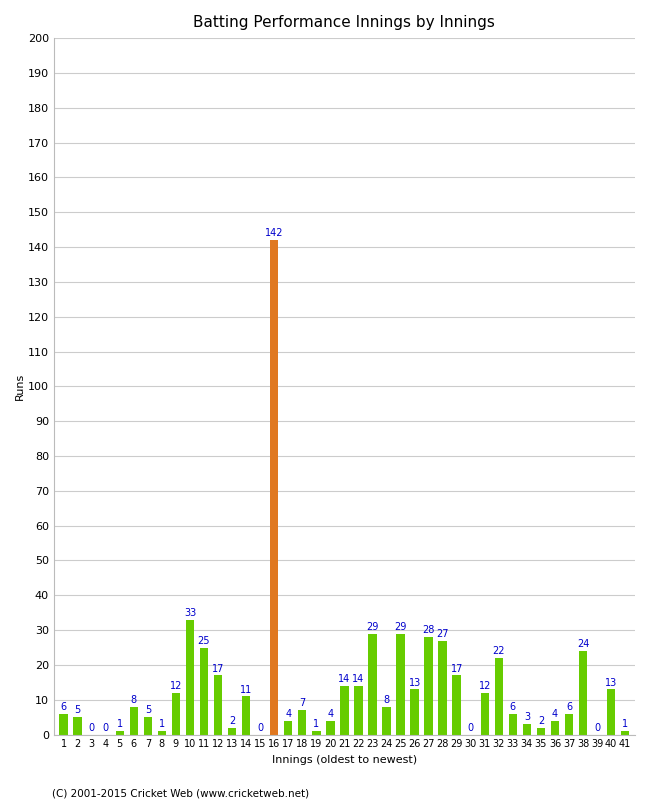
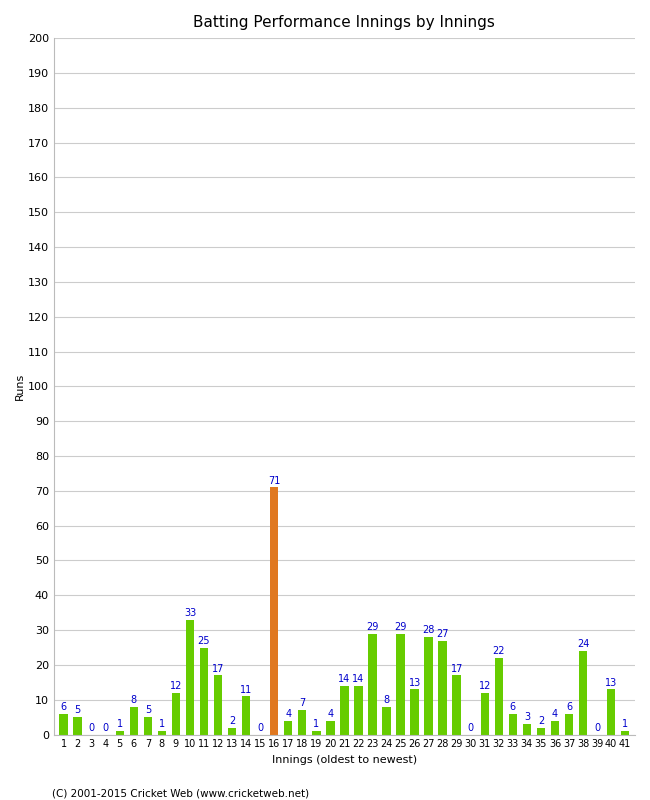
16: 142 -> 71
